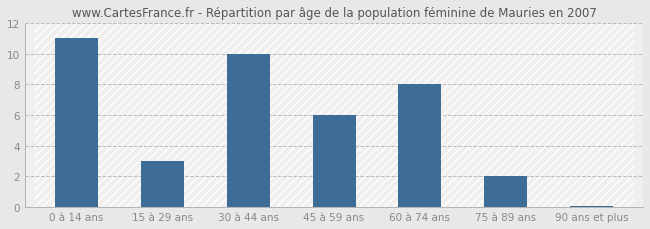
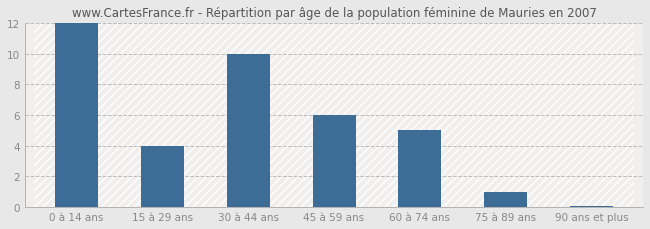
0 à 14 ans: 11.0 -> 12.0
15 à 29 ans: 3.0 -> 4.0
60 à 74 ans: 8.0 -> 5.0
75 à 89 ans: 2.0 -> 1.0
